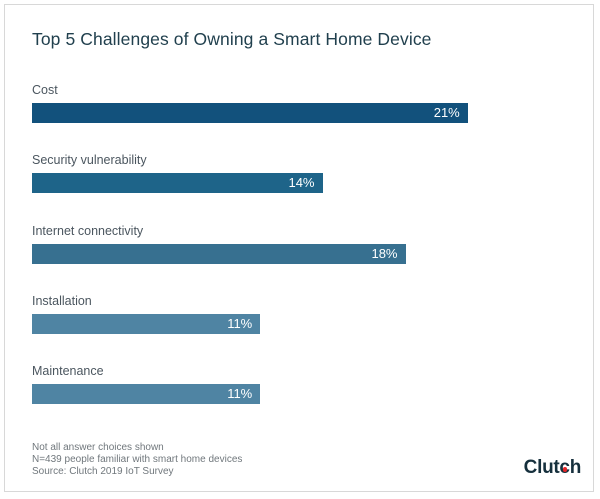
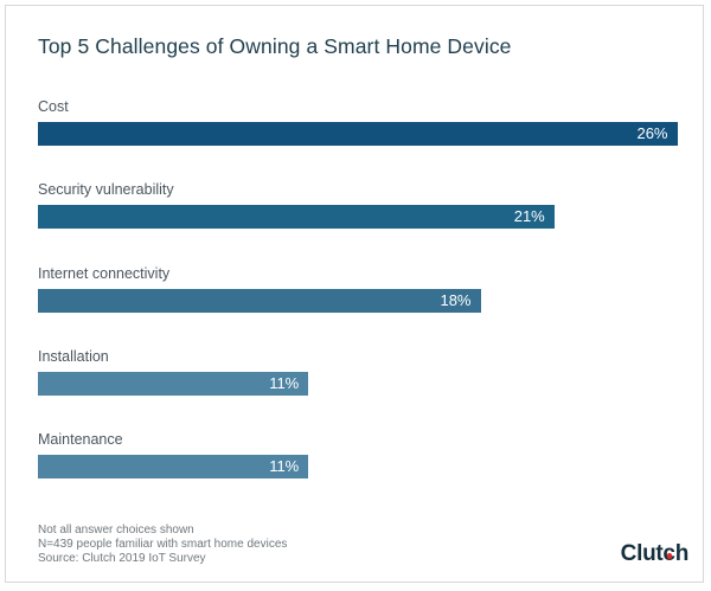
Cost: 21% -> 26%
Security vulnerability: 14% -> 21%
